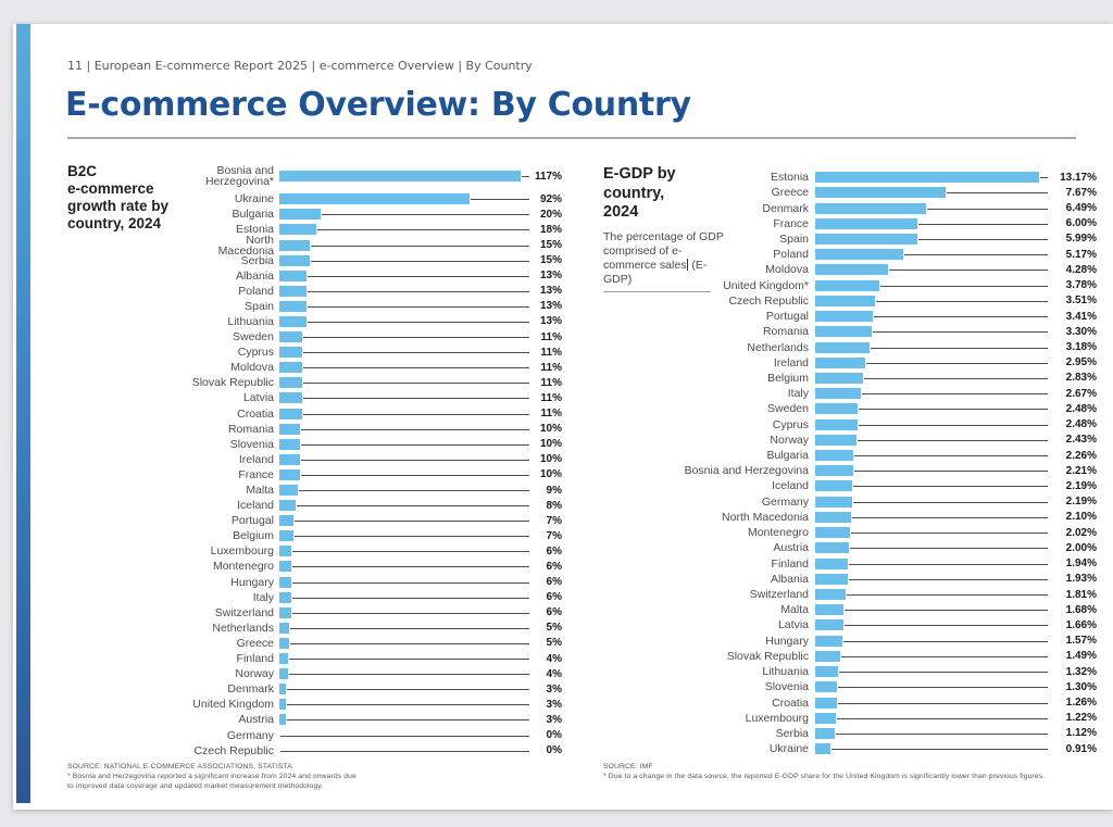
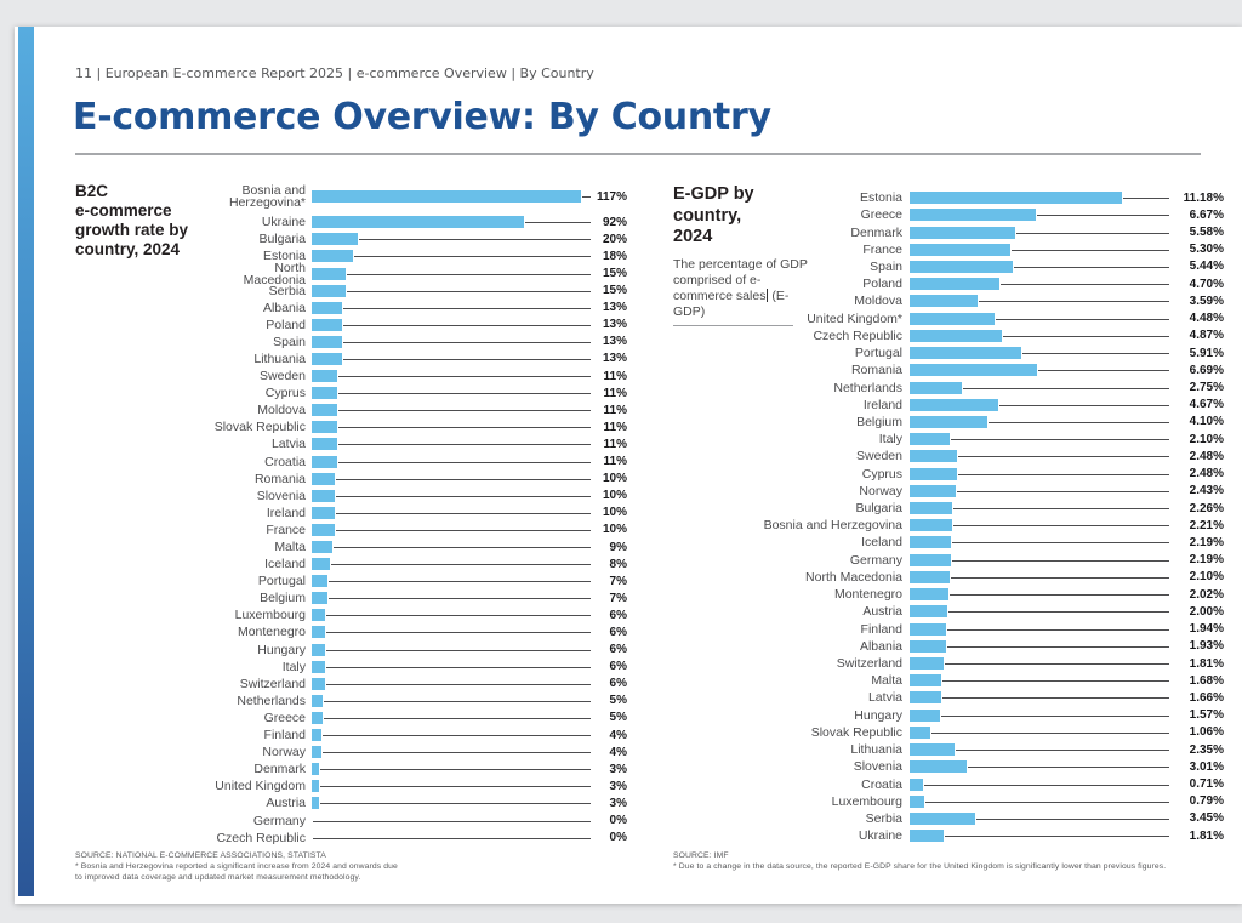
E-GDP by country, 2024/Estonia: 13.17% -> 11.18%
E-GDP by country, 2024/Greece: 7.67% -> 6.67%
E-GDP by country, 2024/Denmark: 6.49% -> 5.58%
E-GDP by country, 2024/France: 6.00% -> 5.30%
E-GDP by country, 2024/Spain: 5.99% -> 5.44%
E-GDP by country, 2024/Poland: 5.17% -> 4.70%
E-GDP by country, 2024/Moldova: 4.28% -> 3.59%
E-GDP by country, 2024/United Kingdom*: 3.78% -> 4.48%
E-GDP by country, 2024/Czech Republic: 3.51% -> 4.87%
E-GDP by country, 2024/Portugal: 3.41% -> 5.91%
E-GDP by country, 2024/Romania: 3.30% -> 6.69%
E-GDP by country, 2024/Netherlands: 3.18% -> 2.75%
E-GDP by country, 2024/Ireland: 2.95% -> 4.67%
E-GDP by country, 2024/Belgium: 2.83% -> 4.10%
E-GDP by country, 2024/Italy: 2.67% -> 2.10%
E-GDP by country, 2024/Slovak Republic: 1.49% -> 1.06%
E-GDP by country, 2024/Lithuania: 1.32% -> 2.35%
E-GDP by country, 2024/Slovenia: 1.30% -> 3.01%
E-GDP by country, 2024/Croatia: 1.26% -> 0.71%
E-GDP by country, 2024/Luxembourg: 1.22% -> 0.79%
E-GDP by country, 2024/Serbia: 1.12% -> 3.45%
E-GDP by country, 2024/Ukraine: 0.91% -> 1.81%
